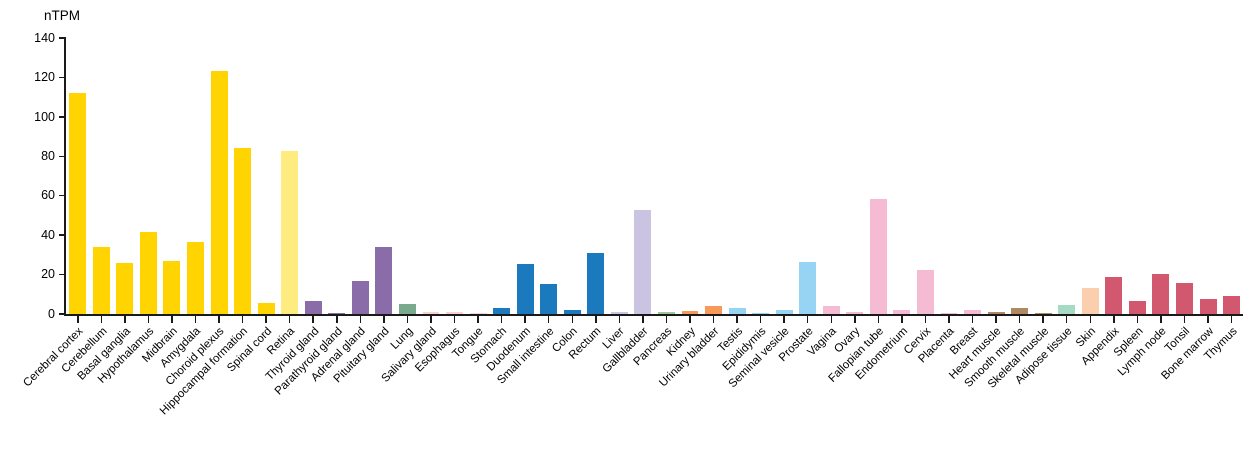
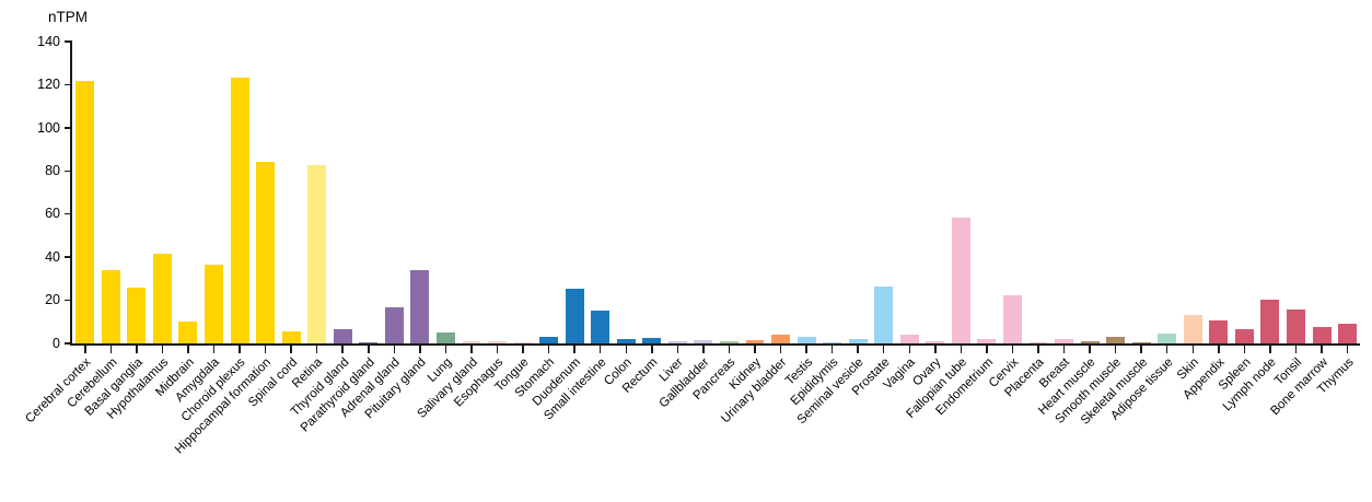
Cerebral cortex: 112 -> 122
Midbrain: 27 -> 10
Rectum: 31 -> 2
Gallbladder: 53 -> 2
Appendix: 19 -> 10
